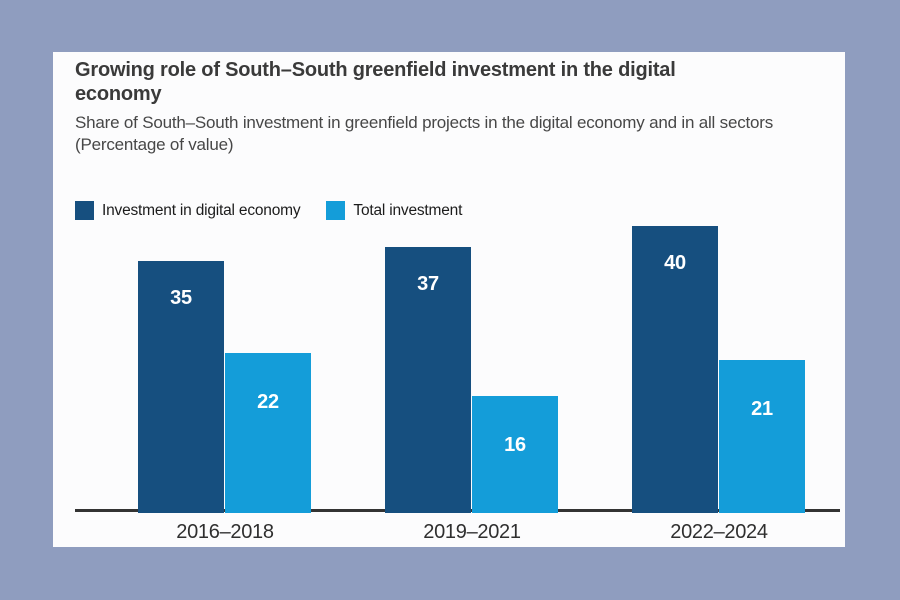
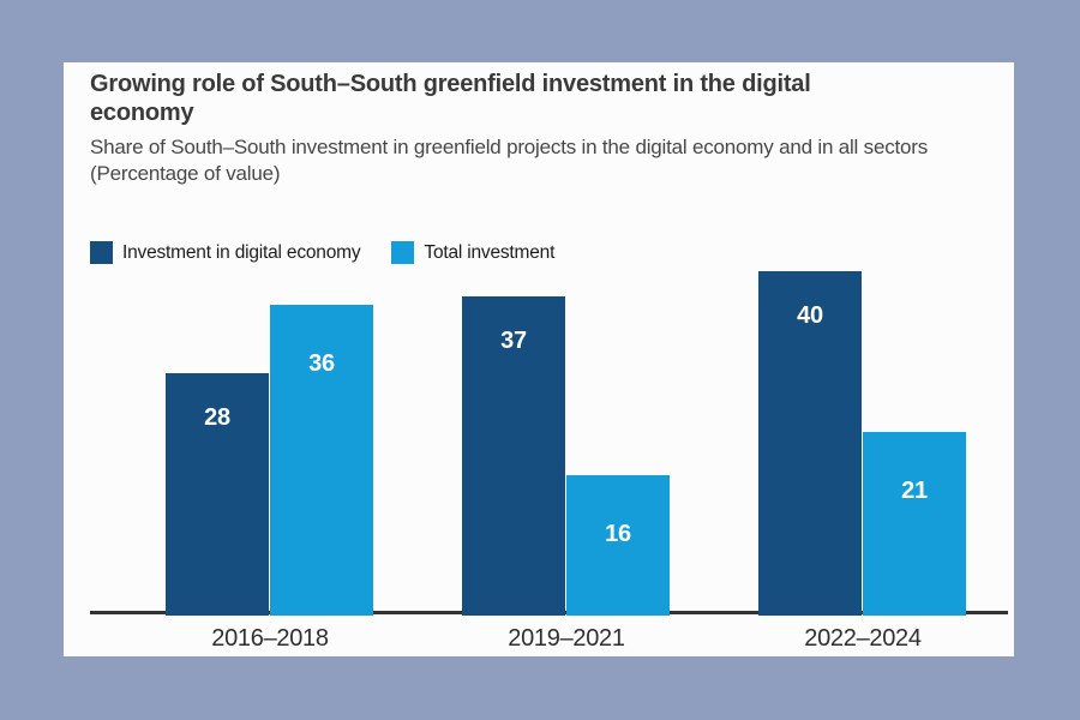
Investment in digital economy/2016–2018: 35 -> 28
Total investment/2016–2018: 22 -> 36
